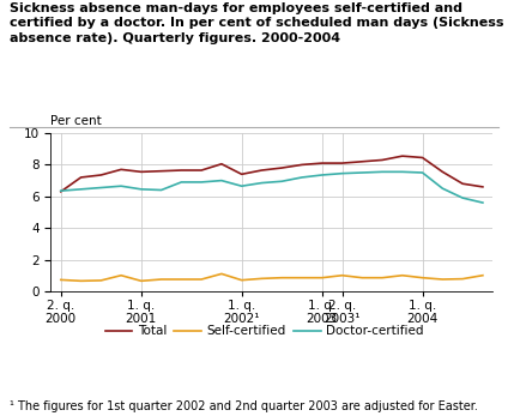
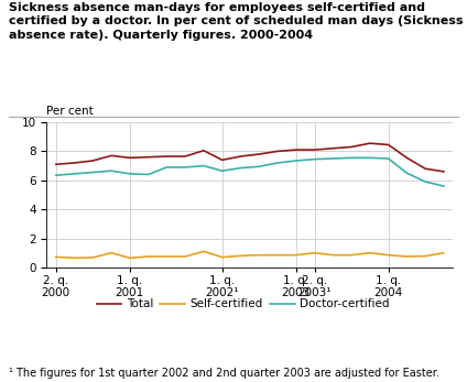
Total/2. q. 2000: 6.3 -> 7.1
